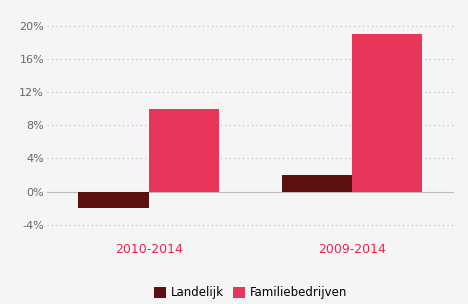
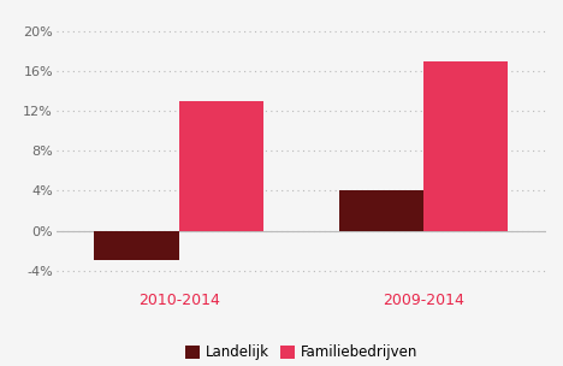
Landelijk/2010-2014: -2% -> -3%
Familiebedrijven/2010-2014: 10% -> 13%
Landelijk/2009-2014: 2% -> 4%
Familiebedrijven/2009-2014: 19% -> 17%
